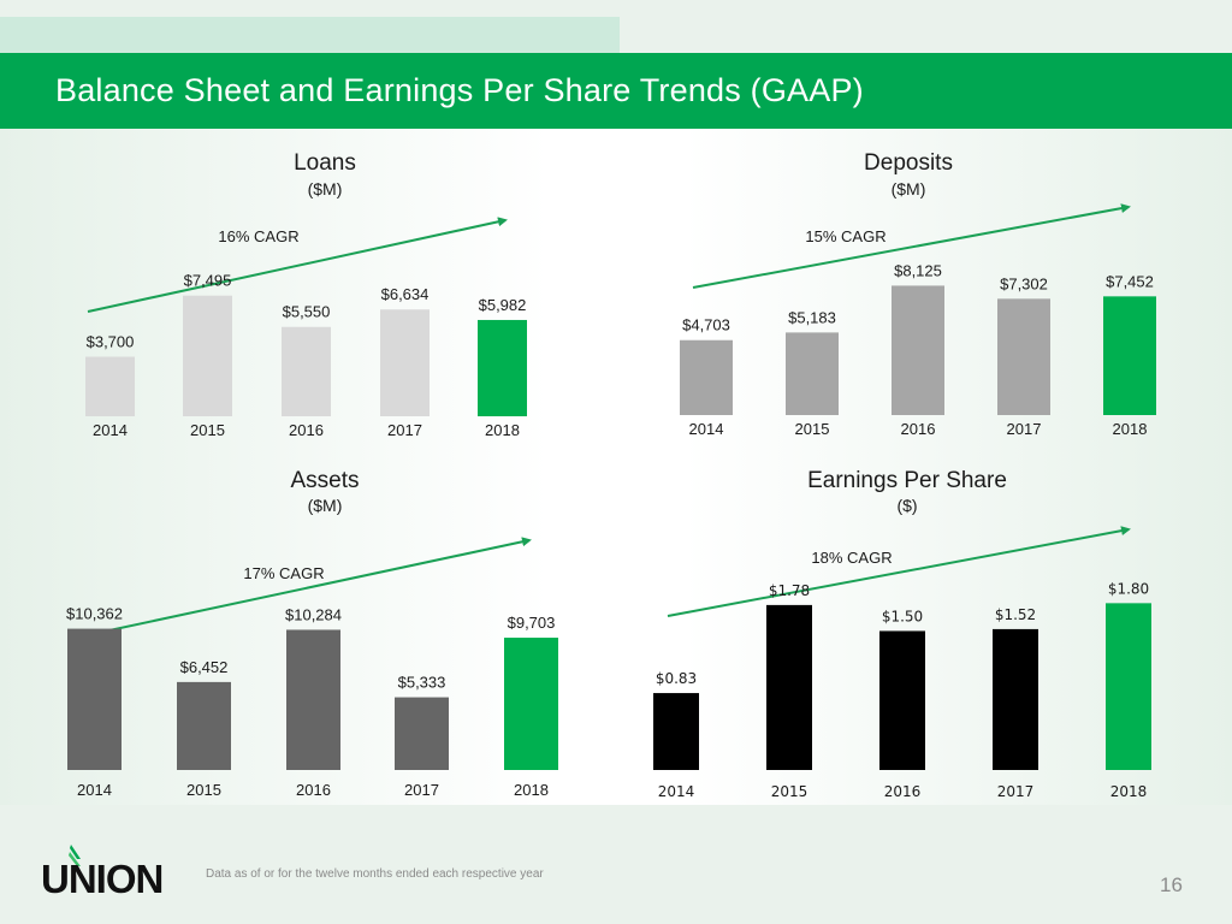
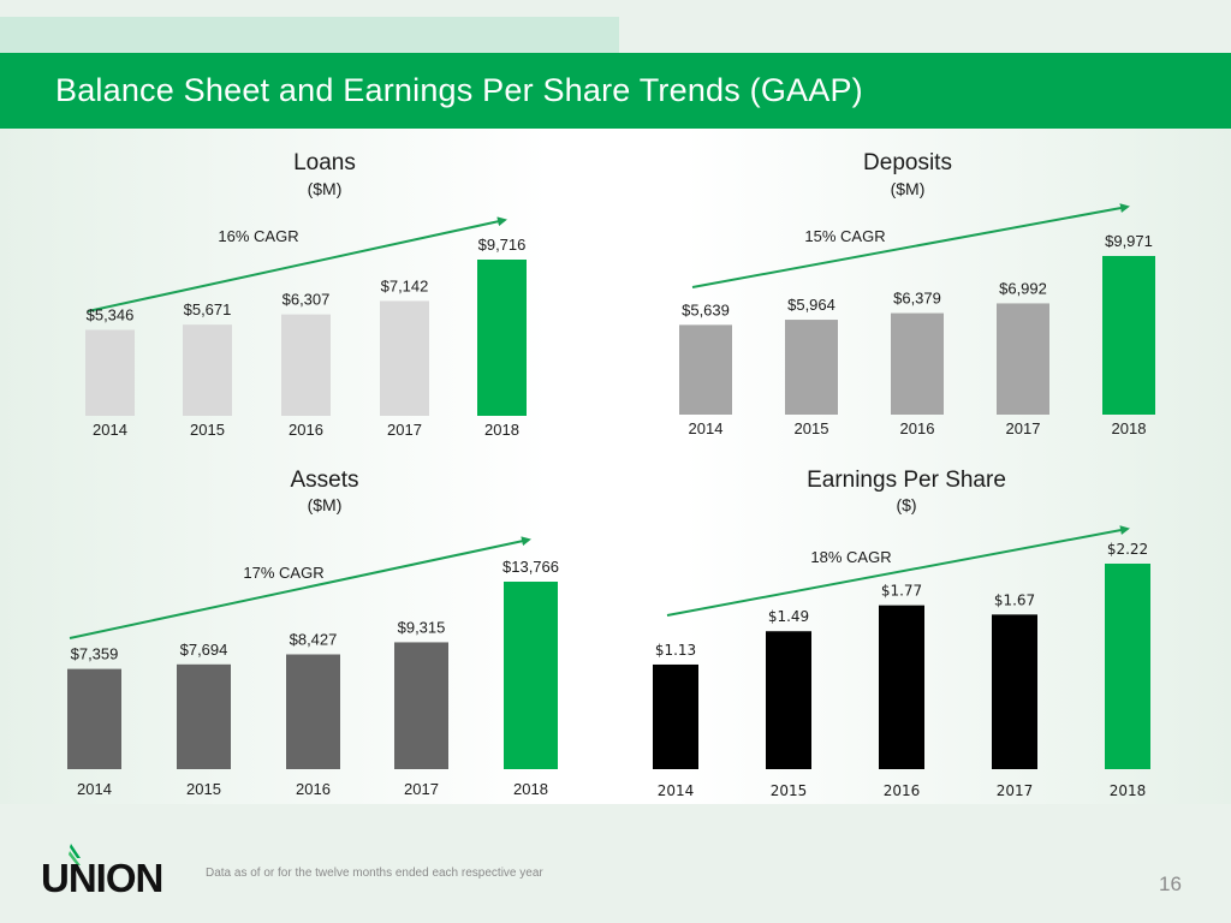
Loans/2014: $3,700 -> $5,346
Loans/2015: $7,495 -> $5,671
Loans/2016: $5,550 -> $6,307
Loans/2017: $6,634 -> $7,142
Loans/2018: $5,982 -> $9,716
Deposits/2014: $4,703 -> $5,639
Deposits/2015: $5,183 -> $5,964
Deposits/2016: $8,125 -> $6,379
Deposits/2017: $7,302 -> $6,992
Deposits/2018: $7,452 -> $9,971
Assets/2014: $10,362 -> $7,359
Assets/2015: $6,452 -> $7,694
Assets/2016: $10,284 -> $8,427
Assets/2017: $5,333 -> $9,315
Assets/2018: $9,703 -> $13,766
Earnings Per Share/2014: $0.83 -> $1.13
Earnings Per Share/2015: $1.78 -> $1.49
Earnings Per Share/2016: $1.50 -> $1.77
Earnings Per Share/2017: $1.52 -> $1.67
Earnings Per Share/2018: $1.80 -> $2.22
